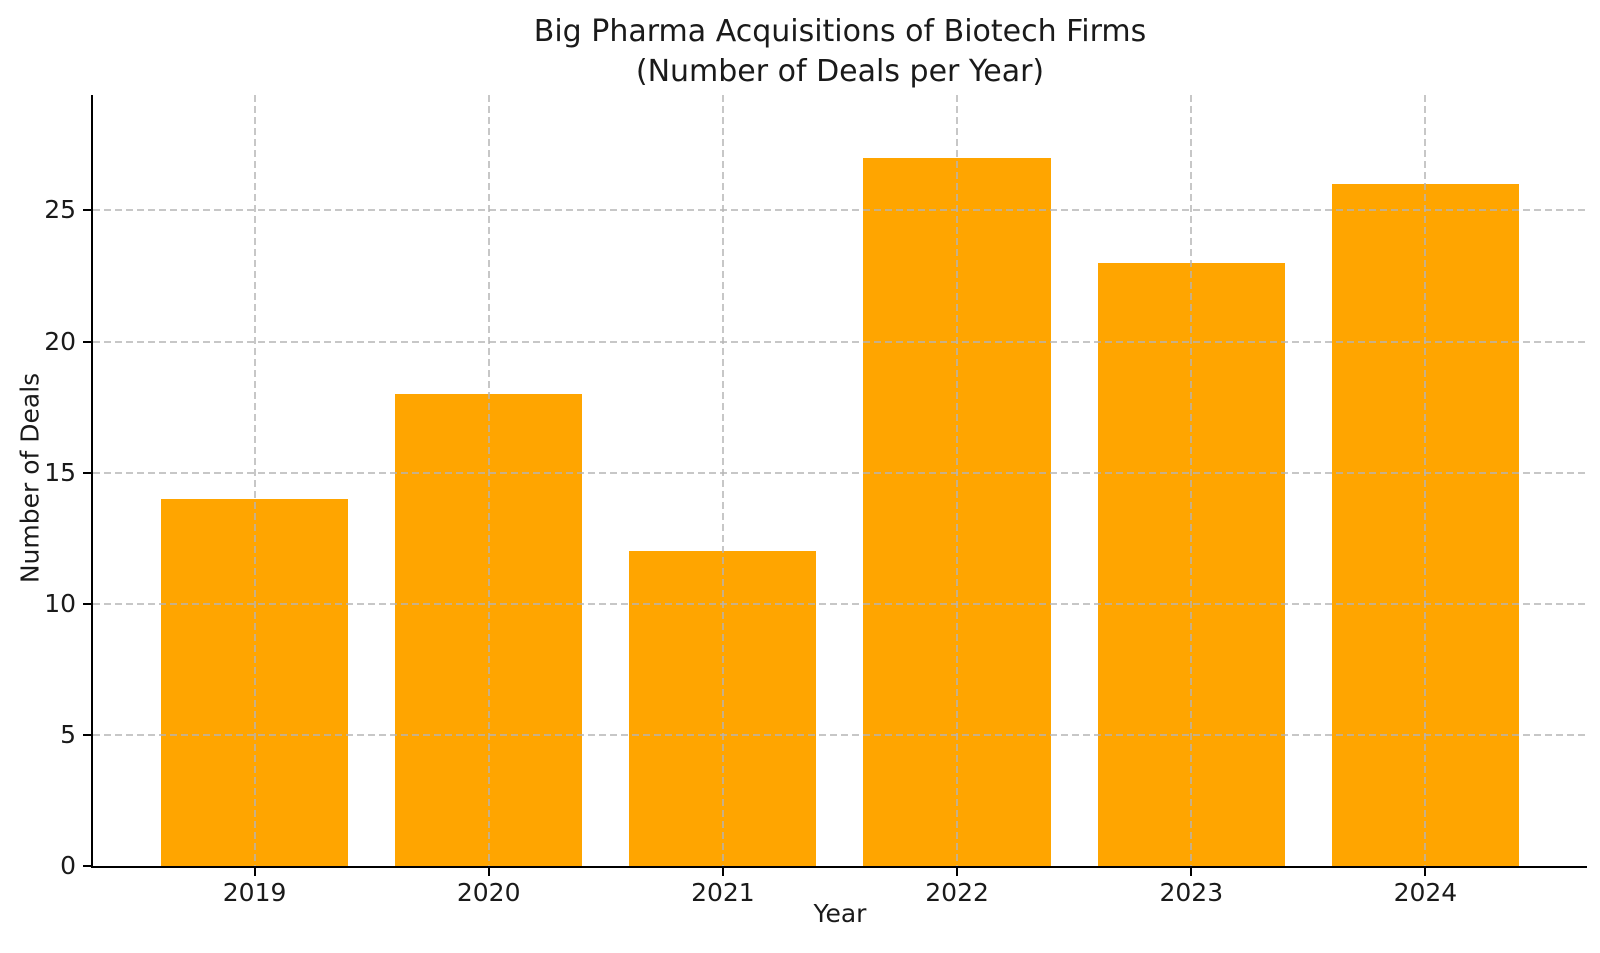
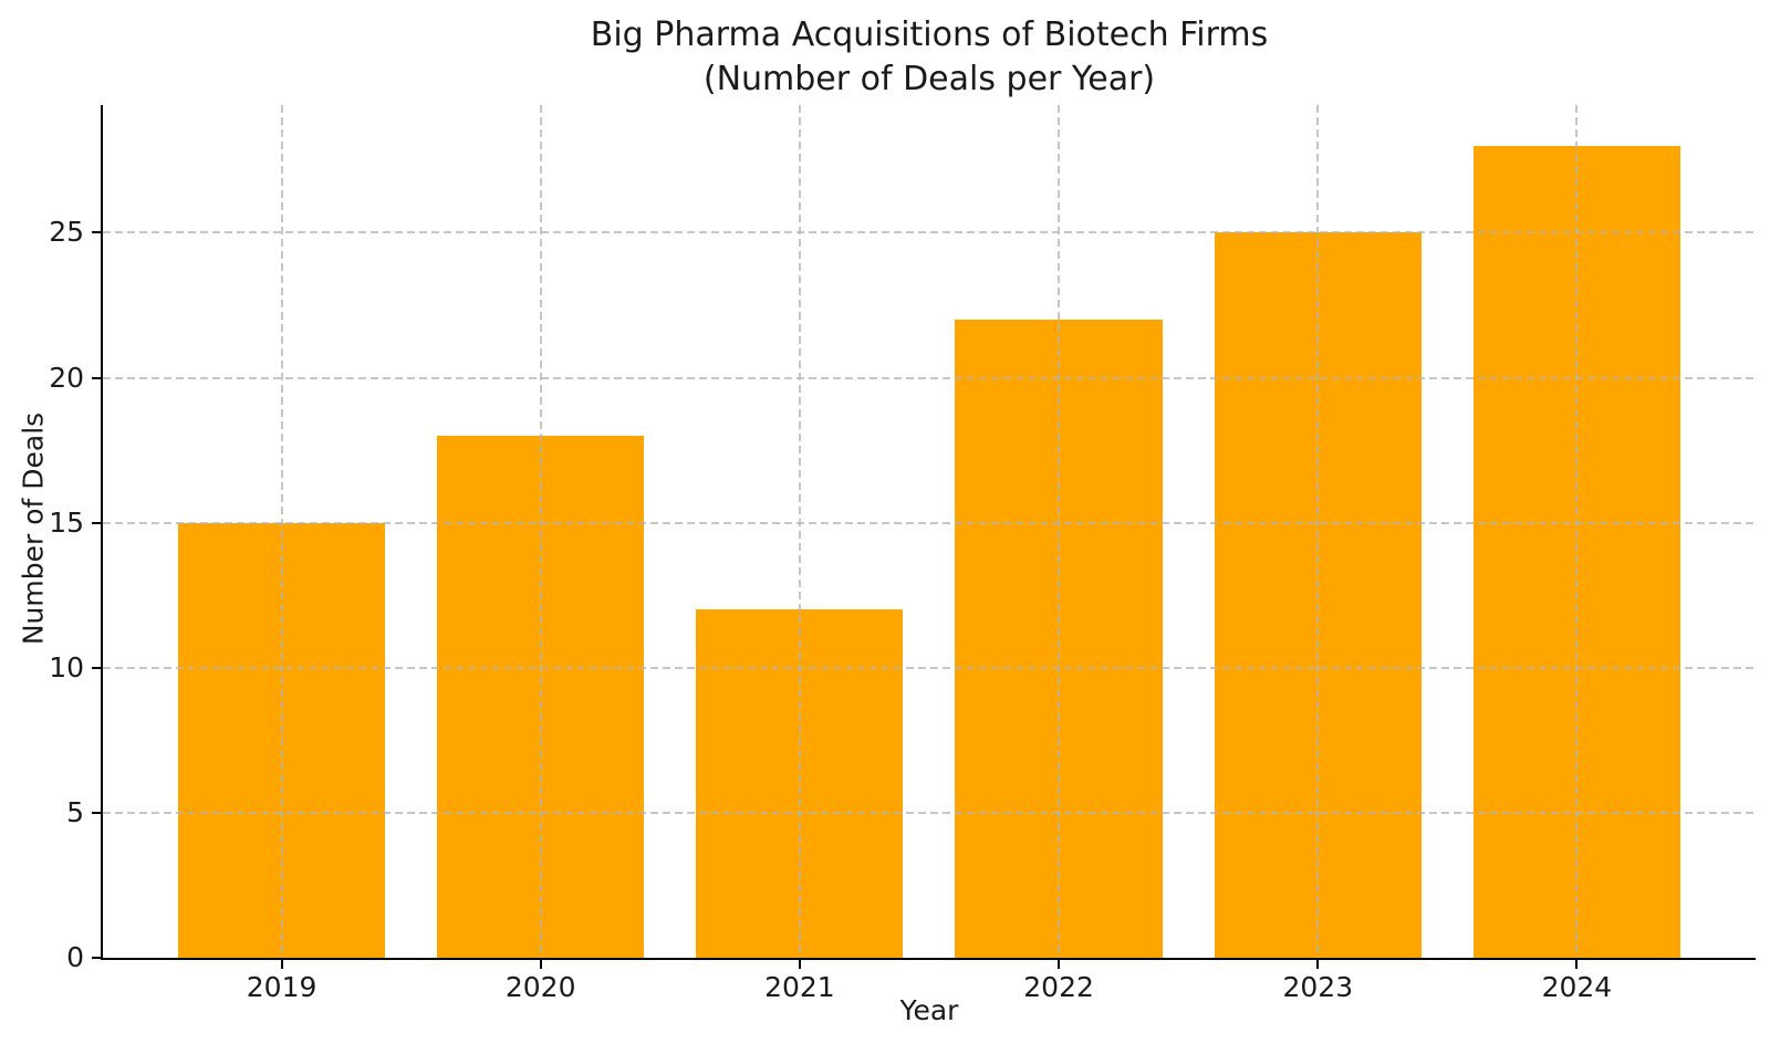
2019: 14 -> 15
2022: 27 -> 22
2023: 23 -> 25
2024: 26 -> 28
